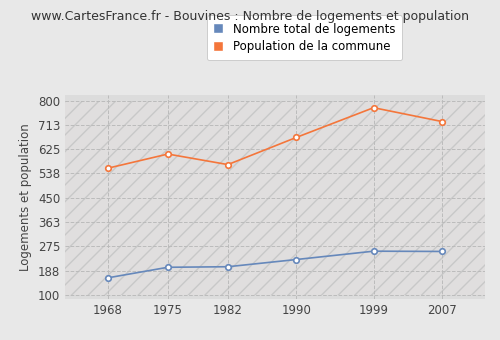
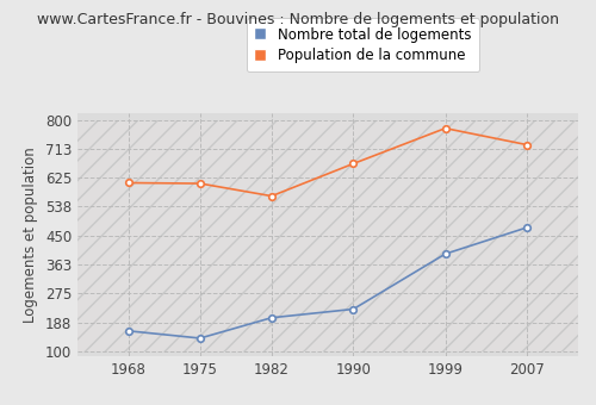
Population de la commune/1968: 557 -> 610
Nombre total de logements/1975: 200 -> 140
Nombre total de logements/1999: 258 -> 395
Nombre total de logements/2007: 257 -> 475
